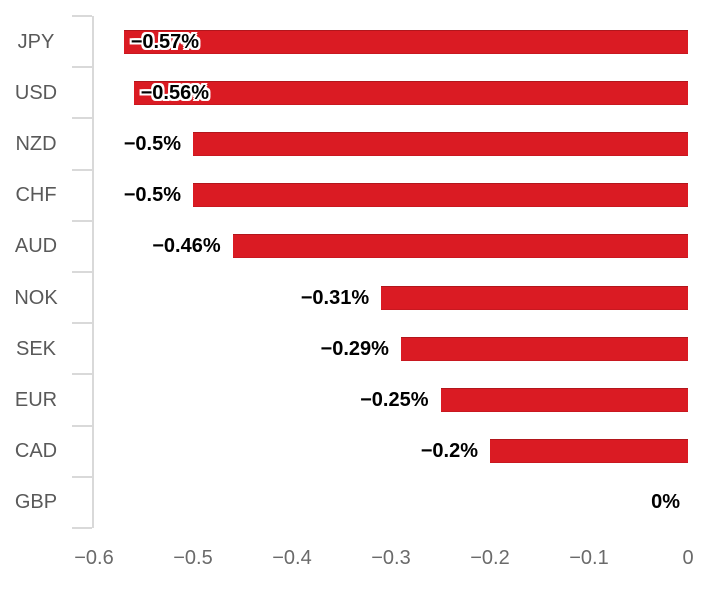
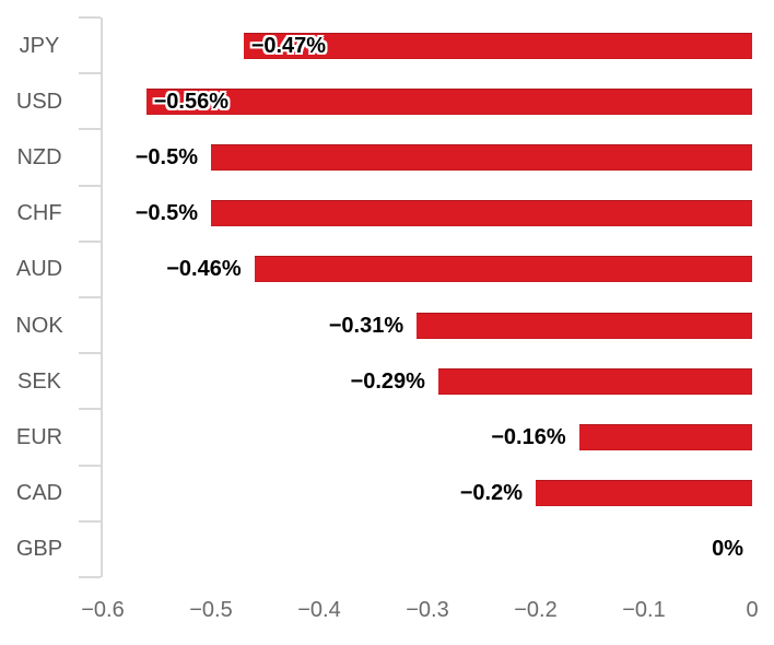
JPY: −0.57% -> −0.47%
EUR: −0.25% -> −0.16%
